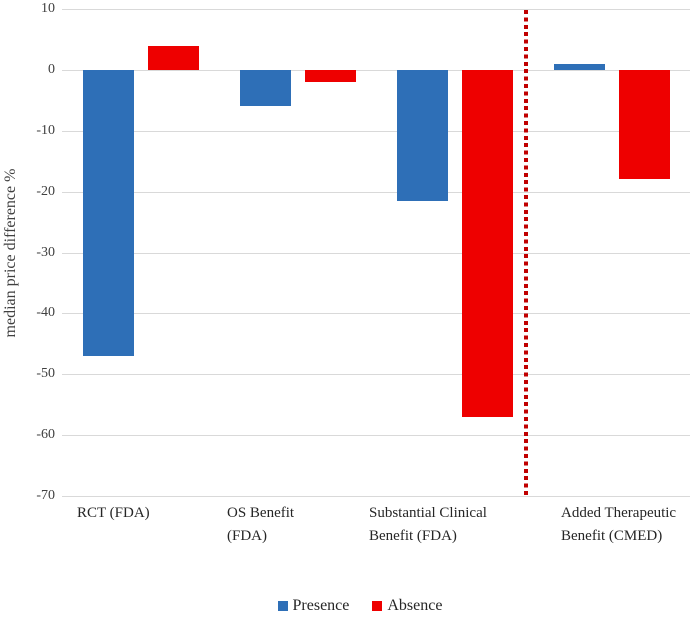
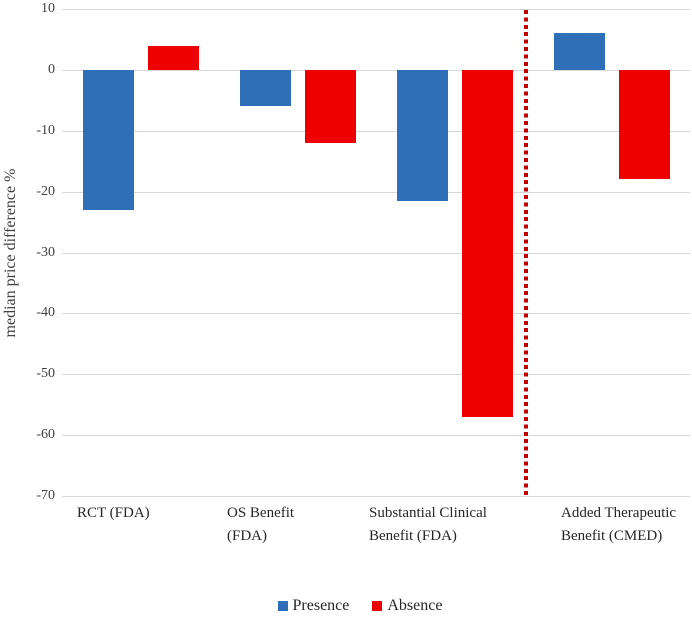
Presence/RCT (FDA): -47 -> -23
Absence/OS Benefit (FDA): -2 -> -12
Presence/Added Therapeutic Benefit (CMED): 1 -> 6
